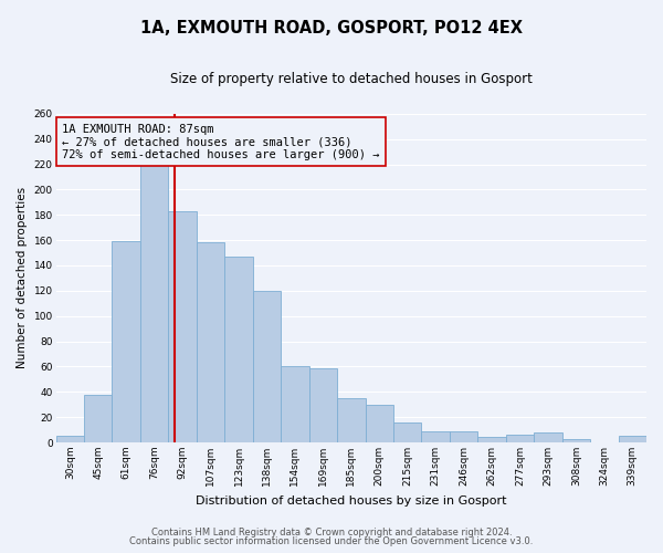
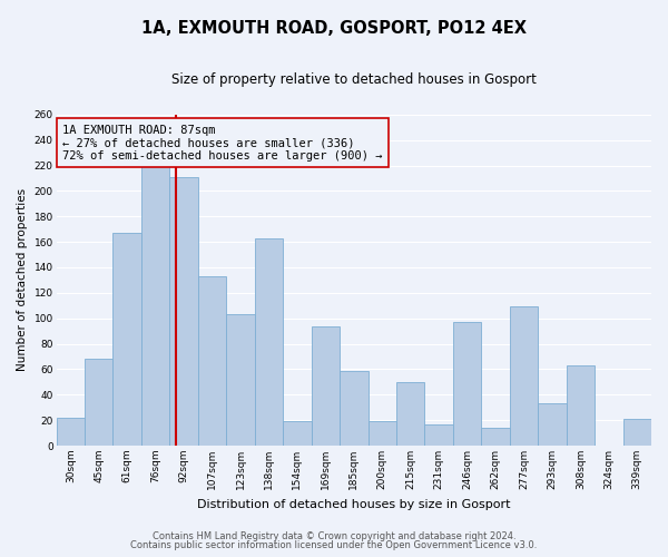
30sqm: 5 -> 22
45sqm: 38 -> 68
61sqm: 159 -> 167
92sqm: 183 -> 211
107sqm: 158 -> 133
123sqm: 147 -> 103
138sqm: 120 -> 163
154sqm: 60 -> 19
169sqm: 59 -> 94
185sqm: 35 -> 59
200sqm: 30 -> 19
215sqm: 16 -> 50
231sqm: 9 -> 17
246sqm: 9 -> 97
262sqm: 4 -> 14
277sqm: 6 -> 109
293sqm: 8 -> 33
308sqm: 3 -> 63
339sqm: 5 -> 21
